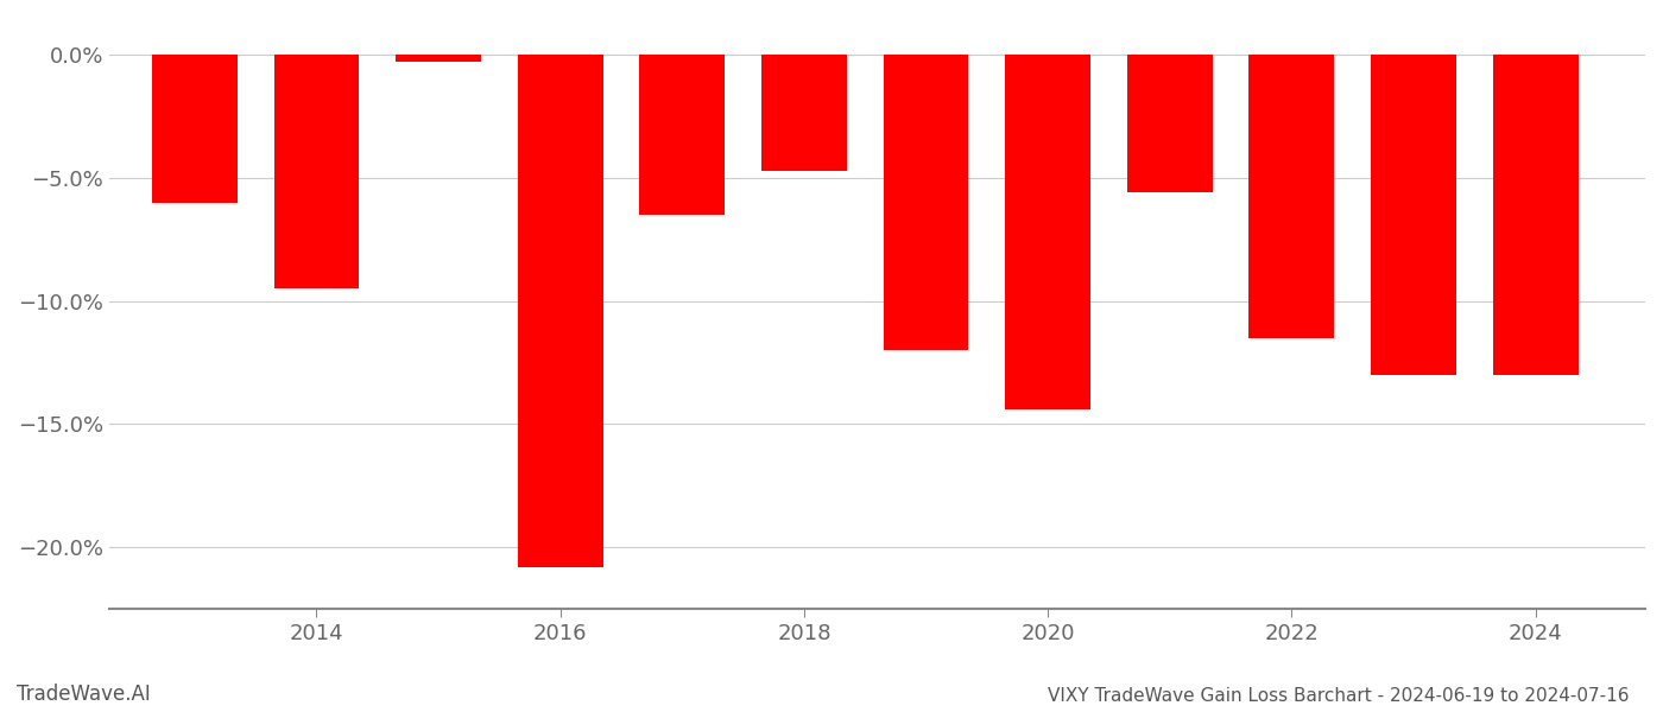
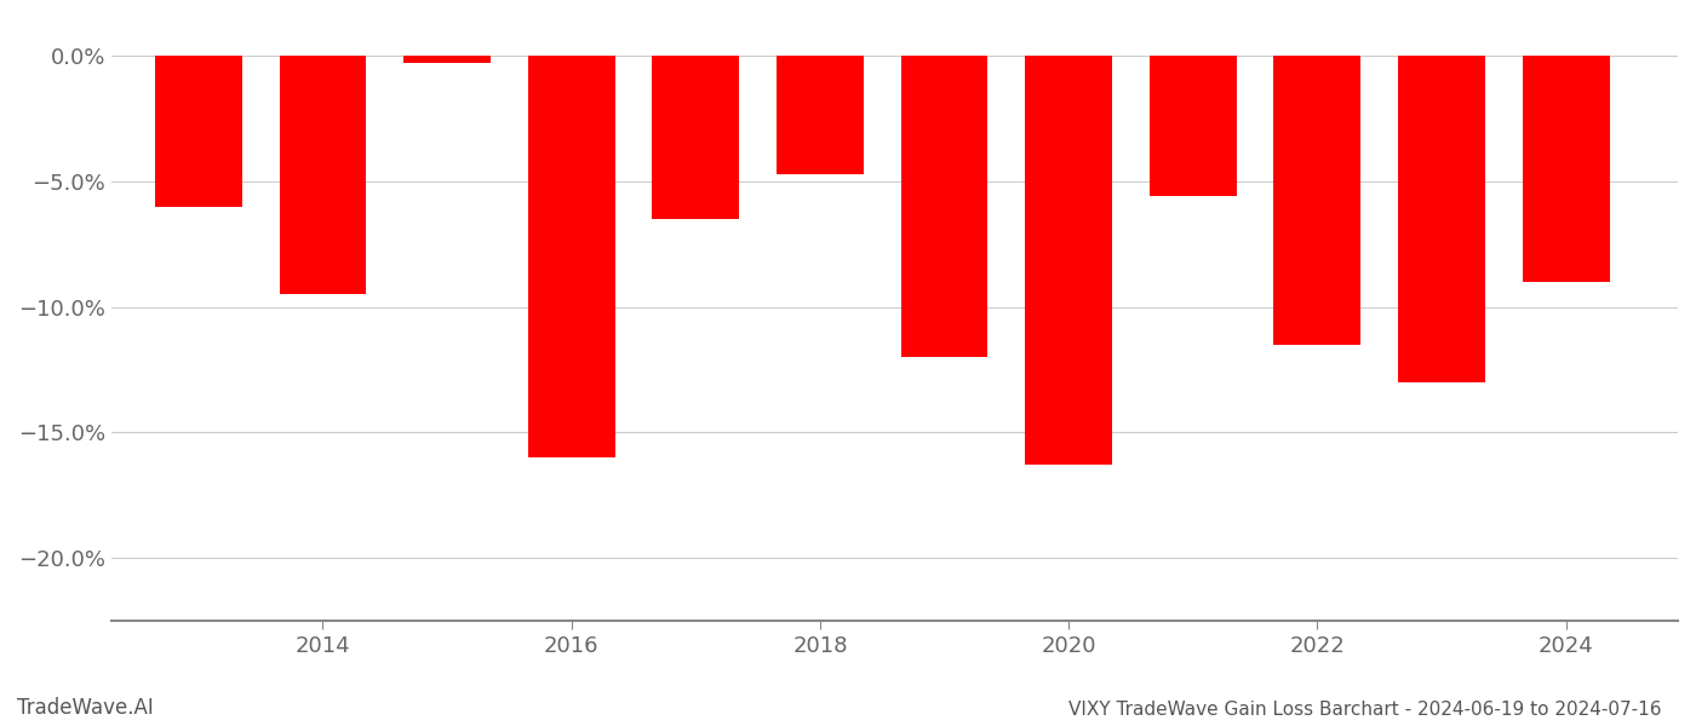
2016: -20.8% -> -16.0%
2020: -14.4% -> -16.3%
2024: -13.0% -> -9.0%
